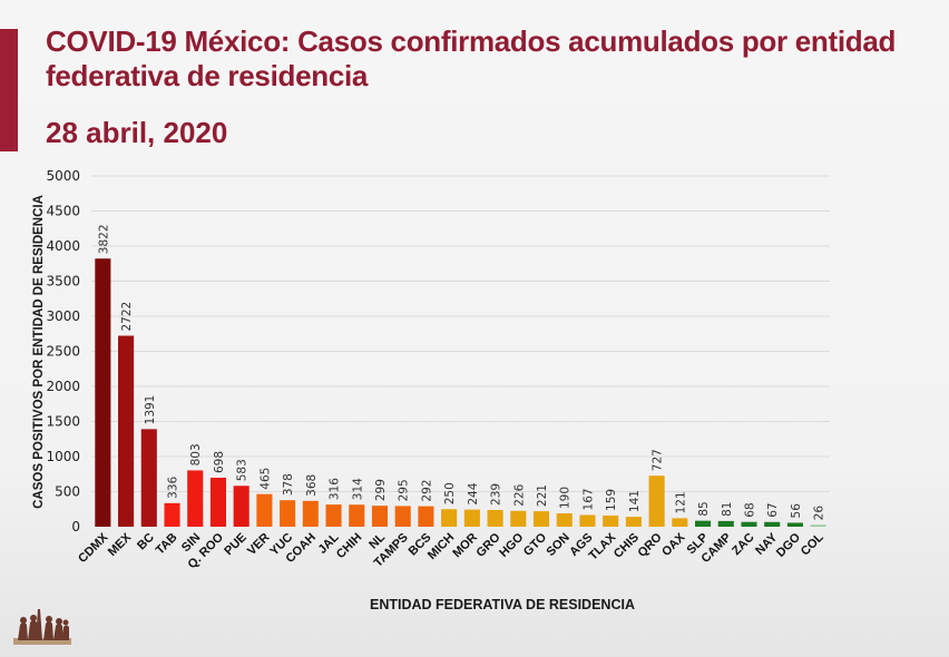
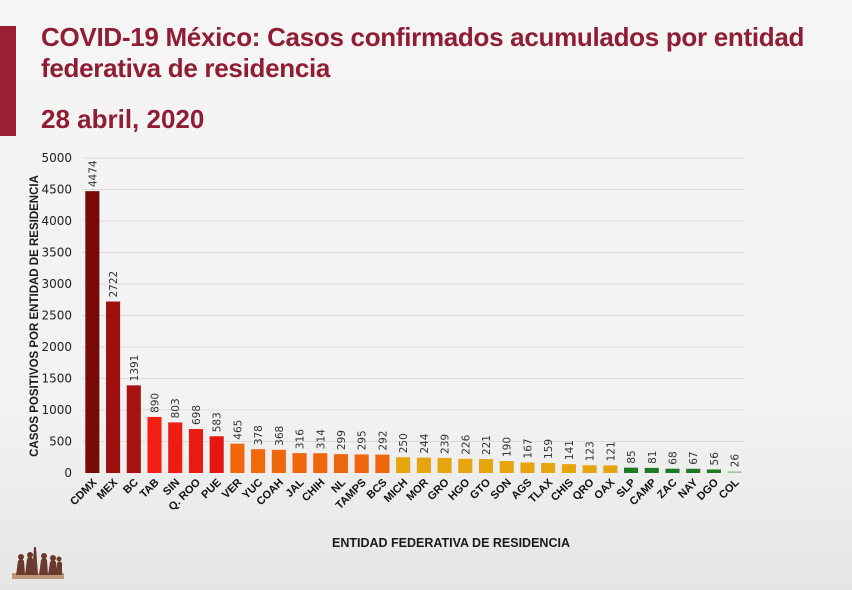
CDMX: 3822 -> 4474
TAB: 336 -> 890
QRO: 727 -> 123
